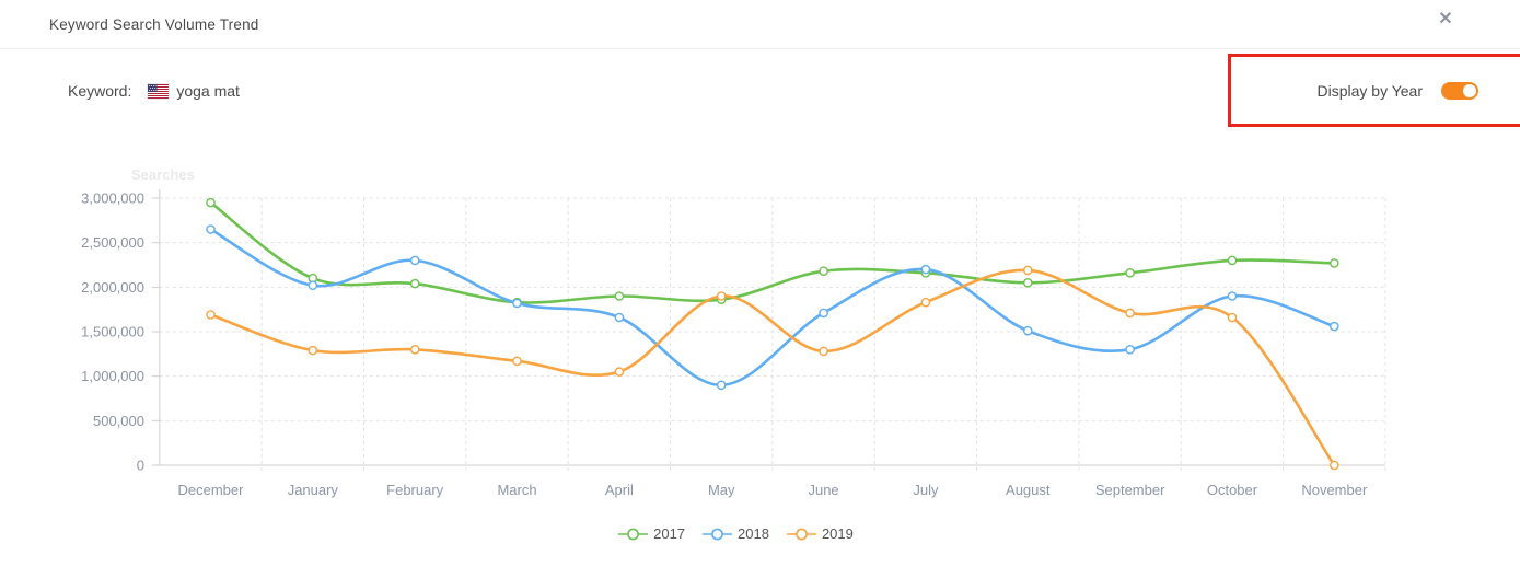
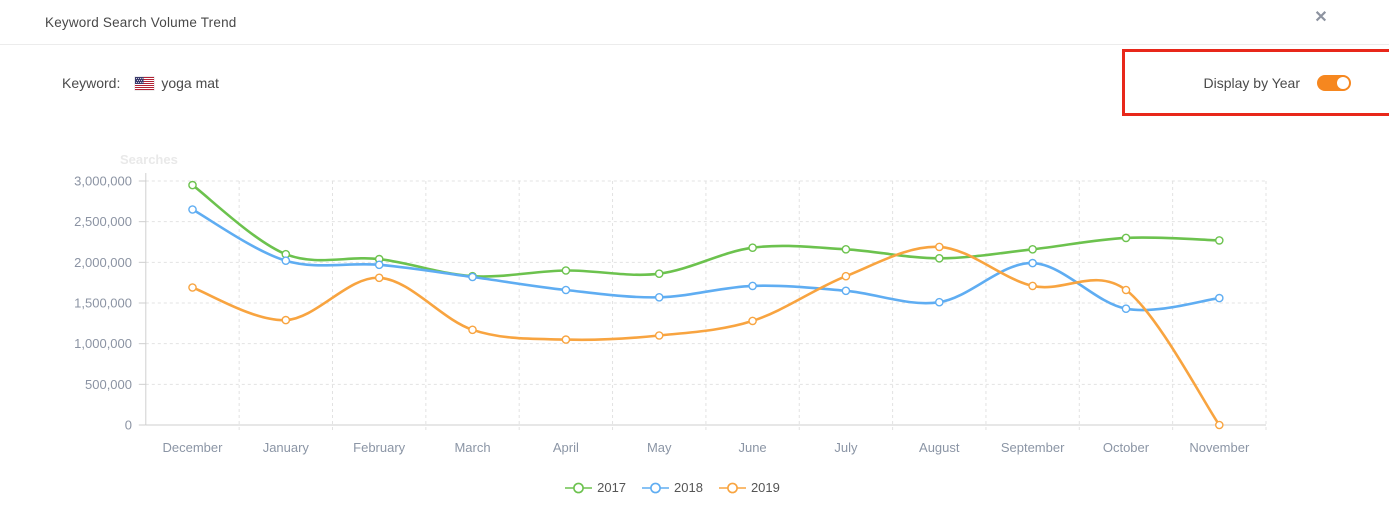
2018/February: 2300000 -> 2000000
2019/February: 1300000 -> 1800000
2018/May: 900000 -> 1600000
2019/May: 1900000 -> 1100000
2018/July: 2200000 -> 1600000
2018/September: 1300000 -> 2000000
2018/October: 1900000 -> 1400000
